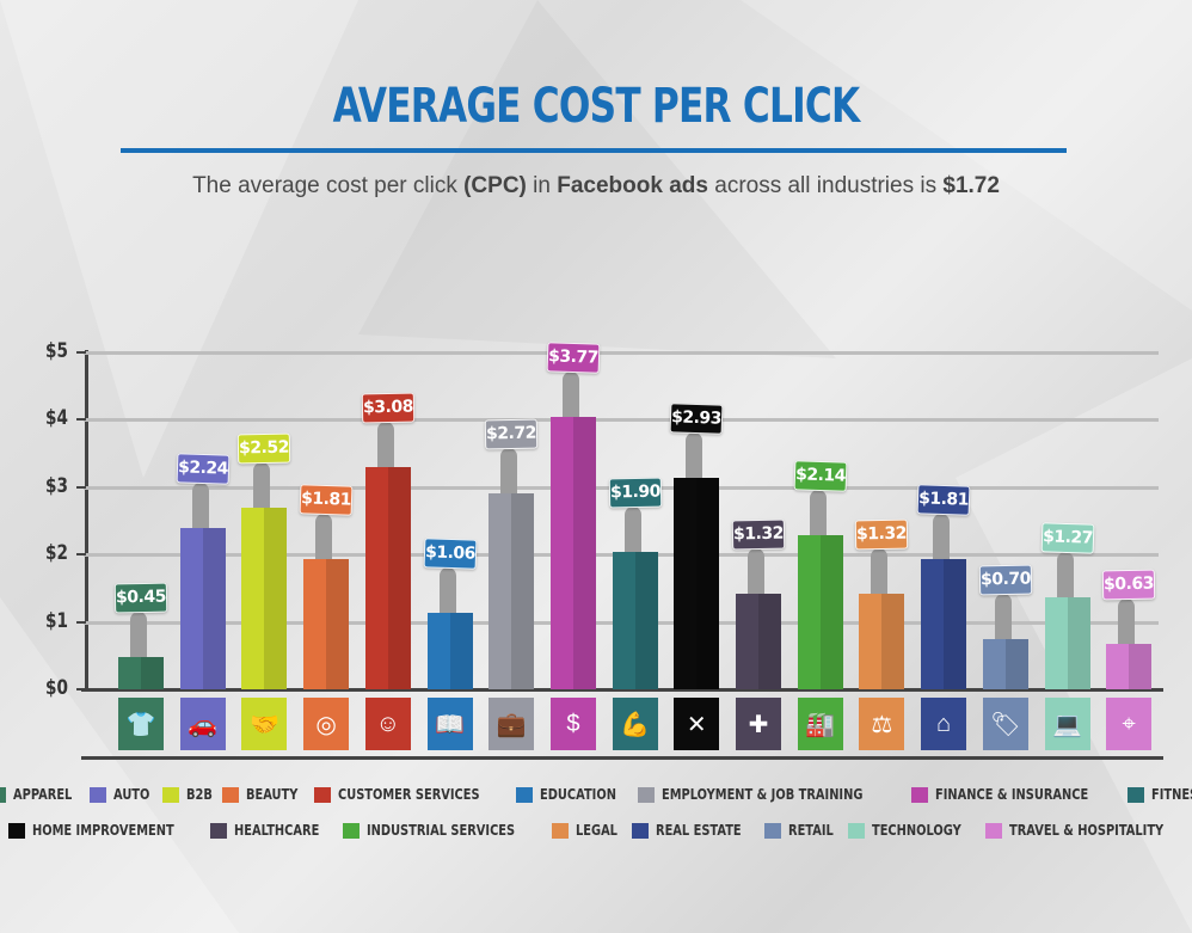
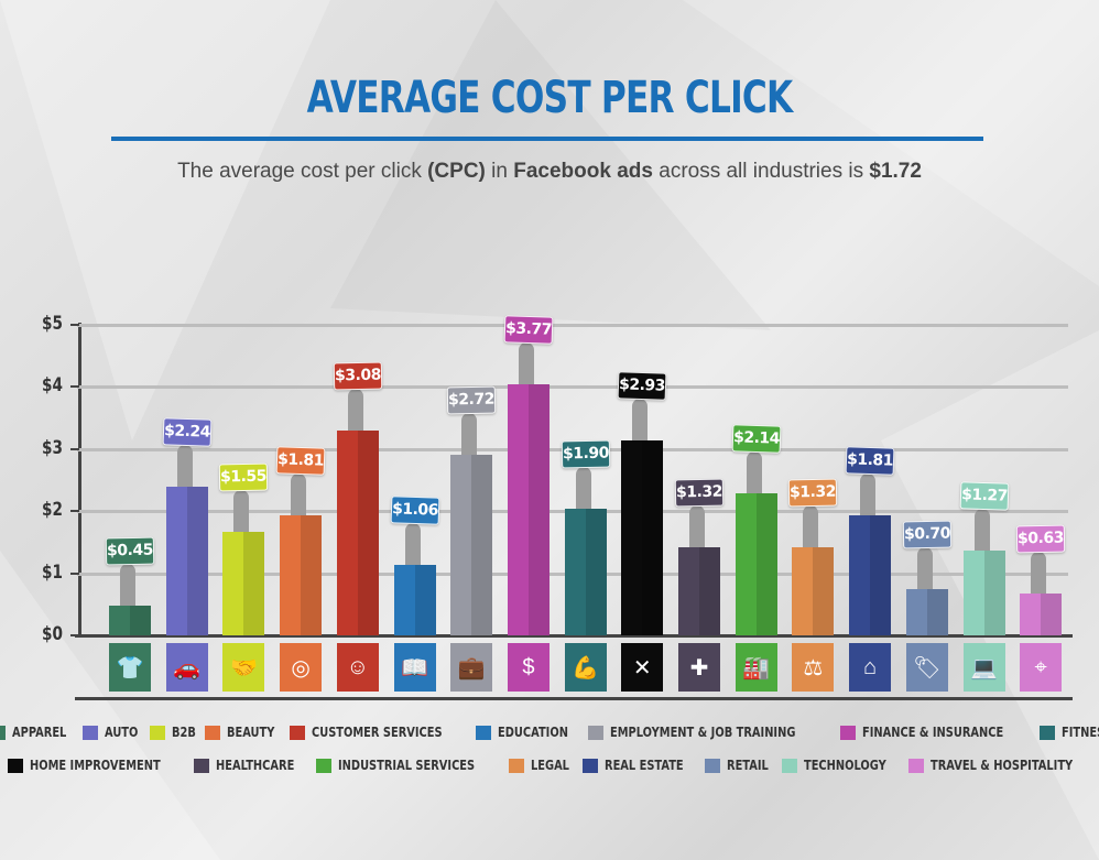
B2B: $2.52 -> $1.55
